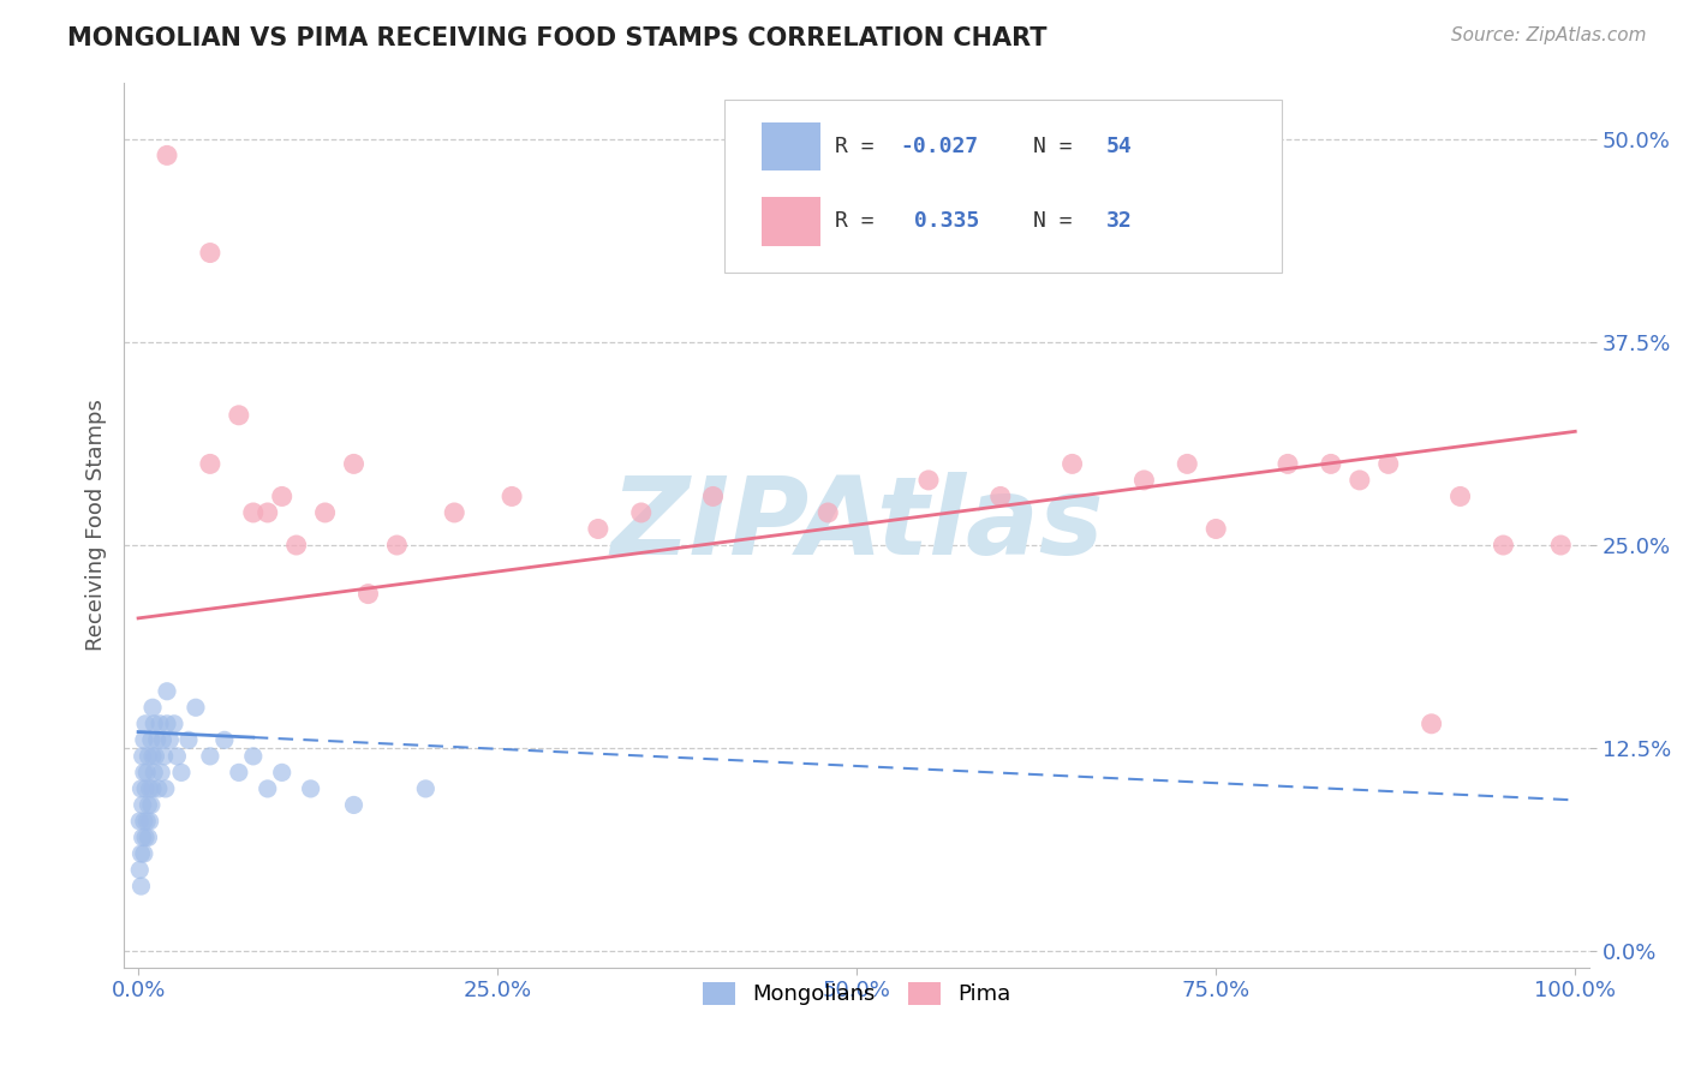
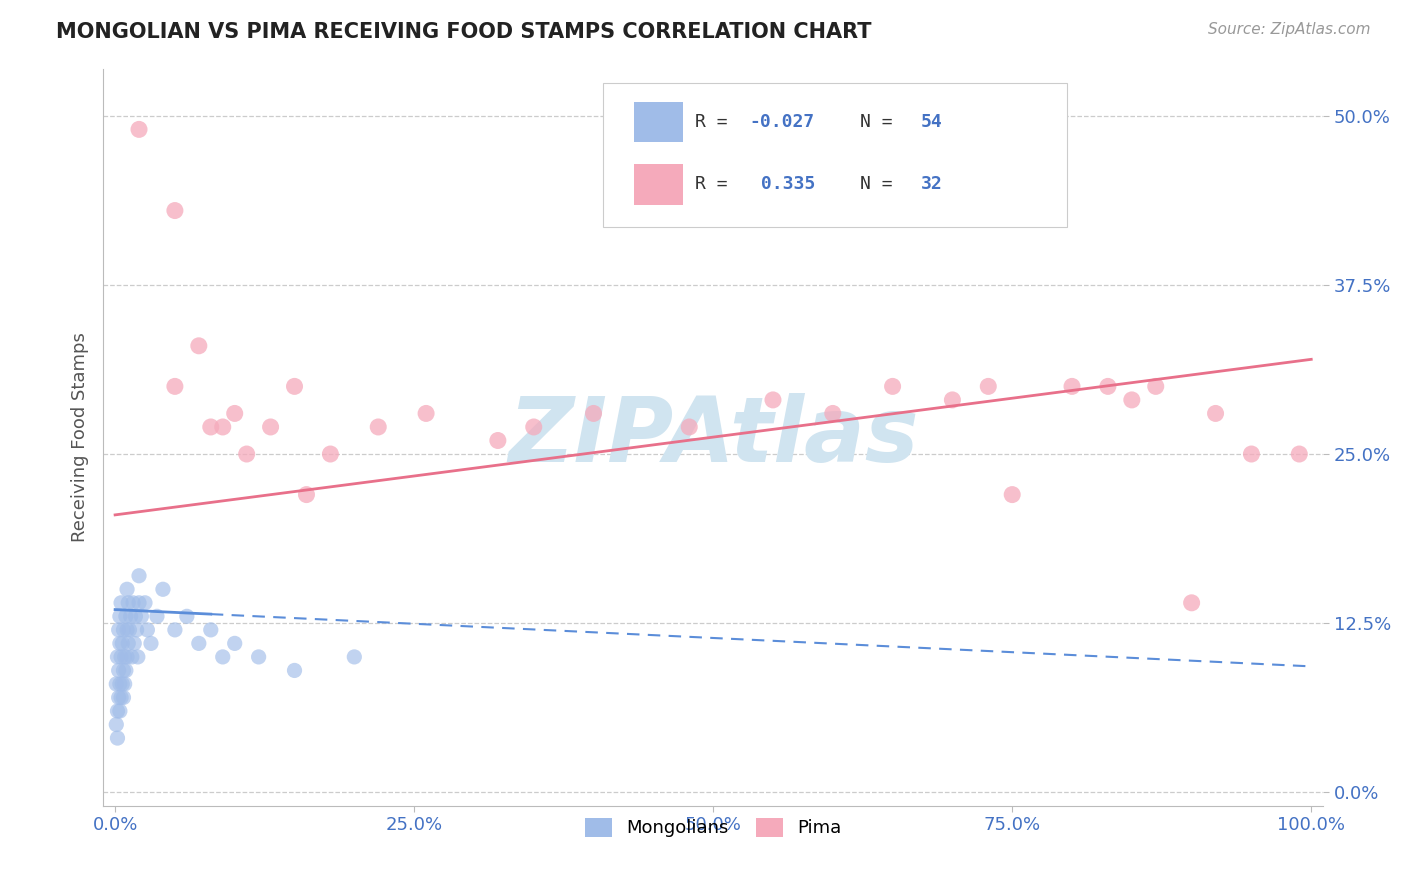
Pima/75.0%: 26% -> 22%
